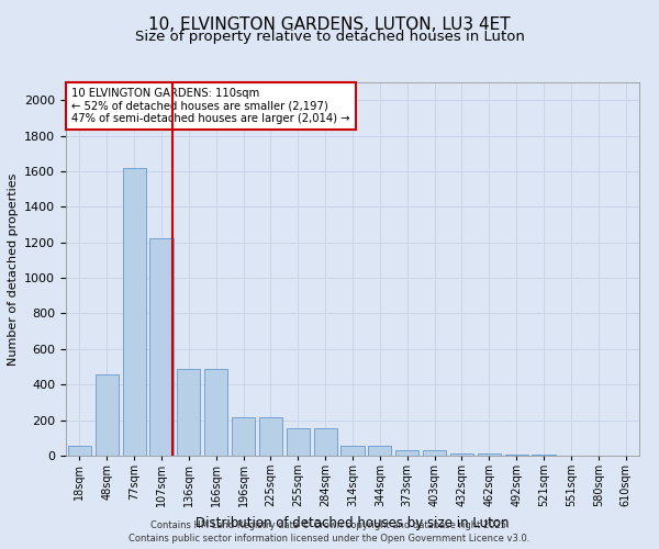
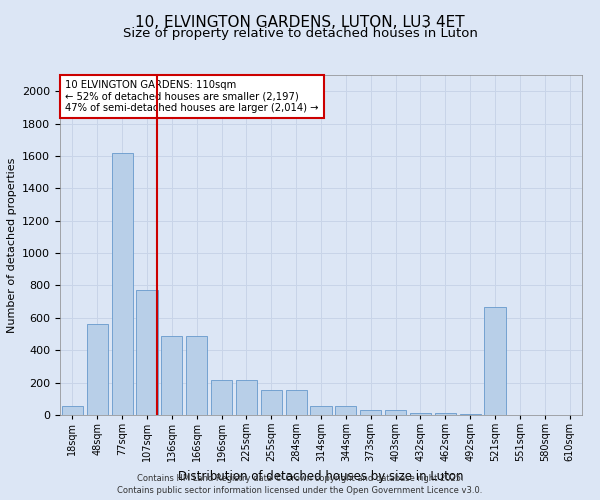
48sqm: 460 -> 560
107sqm: 1220 -> 770
521sqm: 0 -> 670
